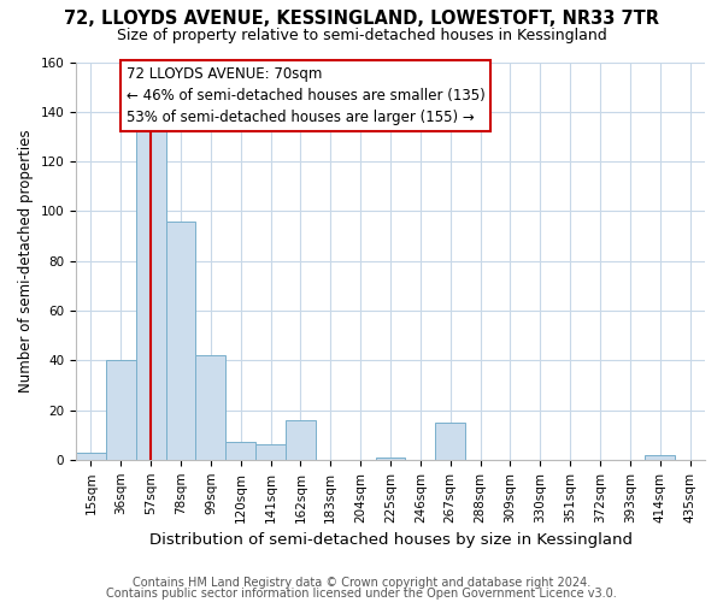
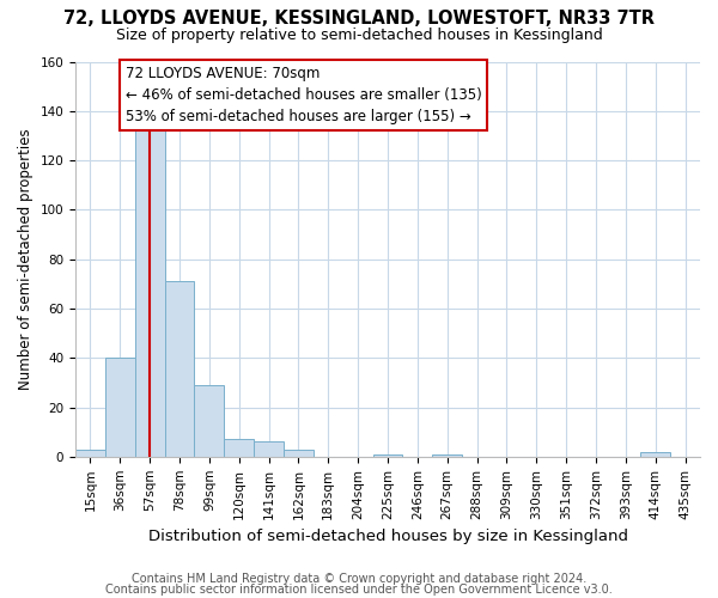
78sqm: 96 -> 71
99sqm: 42 -> 29
162sqm: 16 -> 3
267sqm: 15 -> 1
